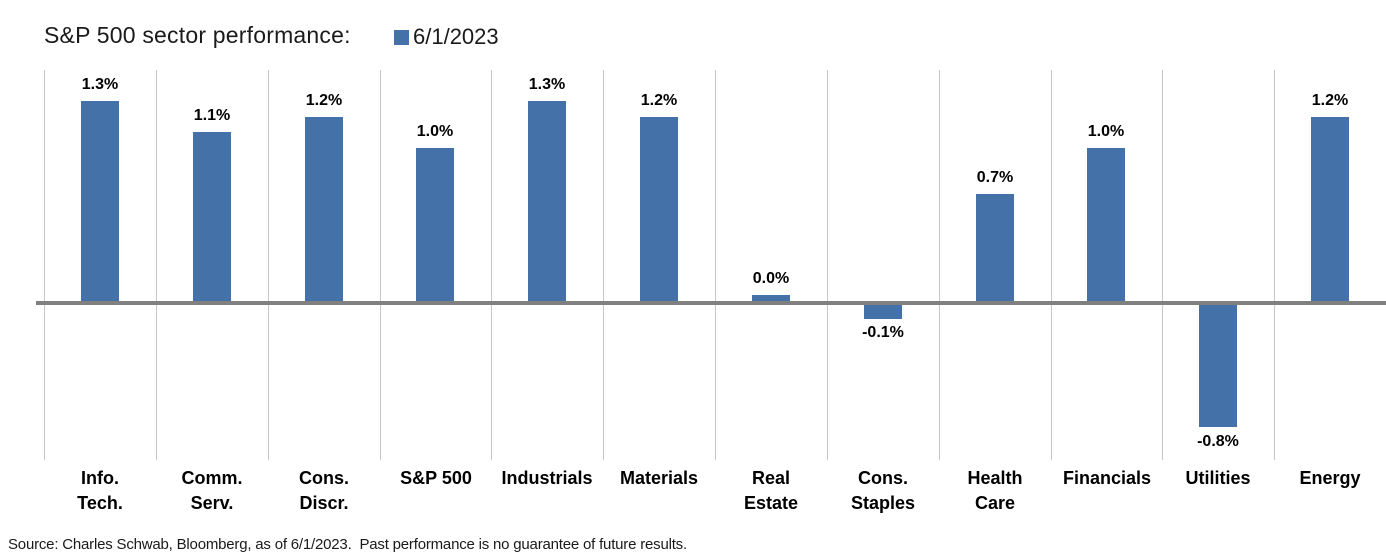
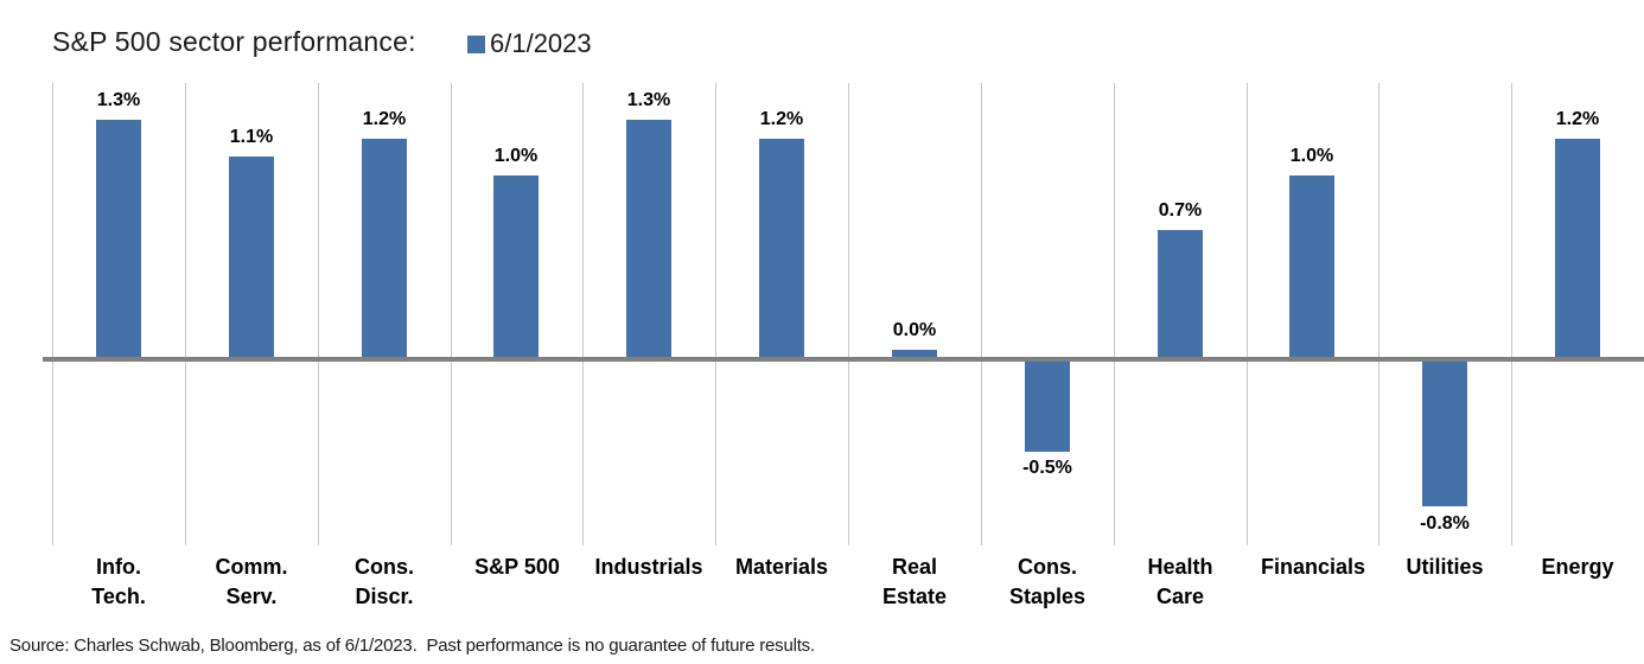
Cons. Staples: -0.1% -> -0.5%
